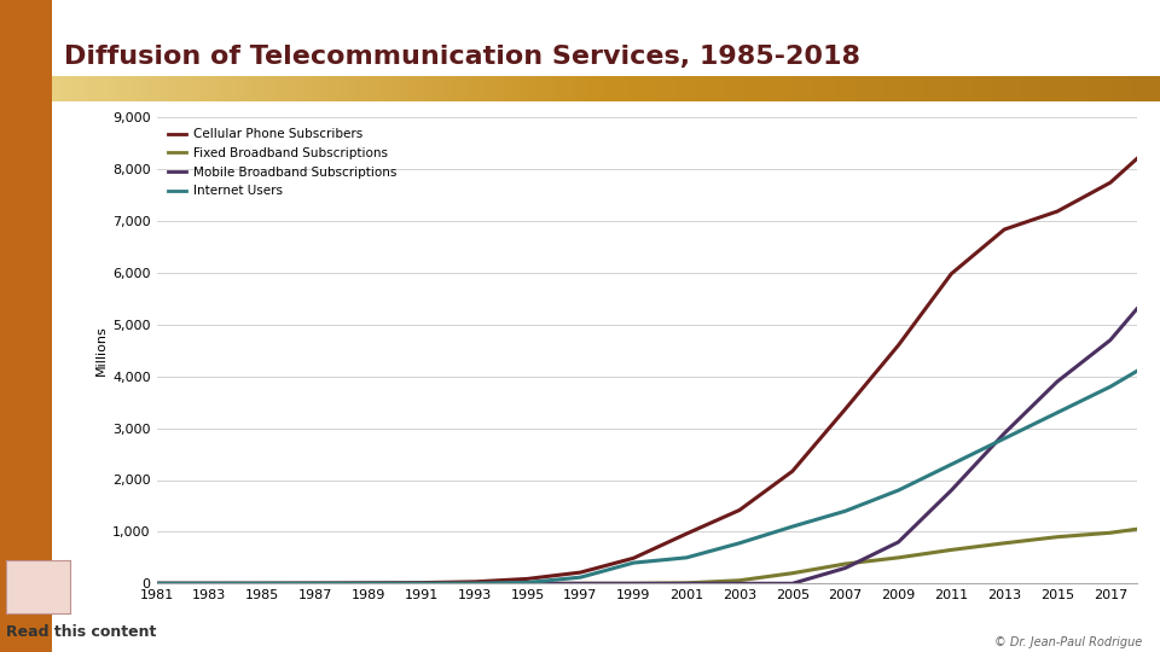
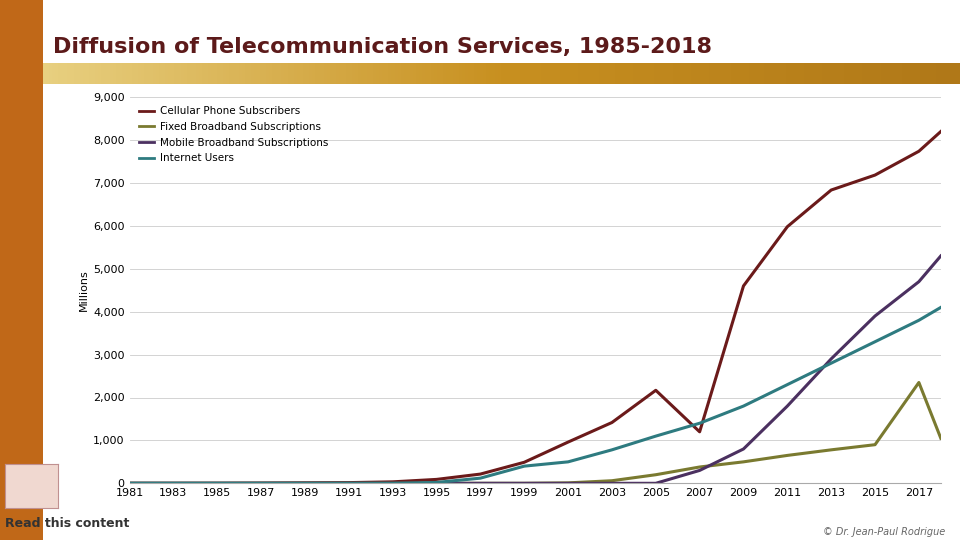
Cellular Phone Subscribers/2007: 3,370 -> 1,200
Fixed Broadband Subscriptions/2017: 980 -> 2,350
